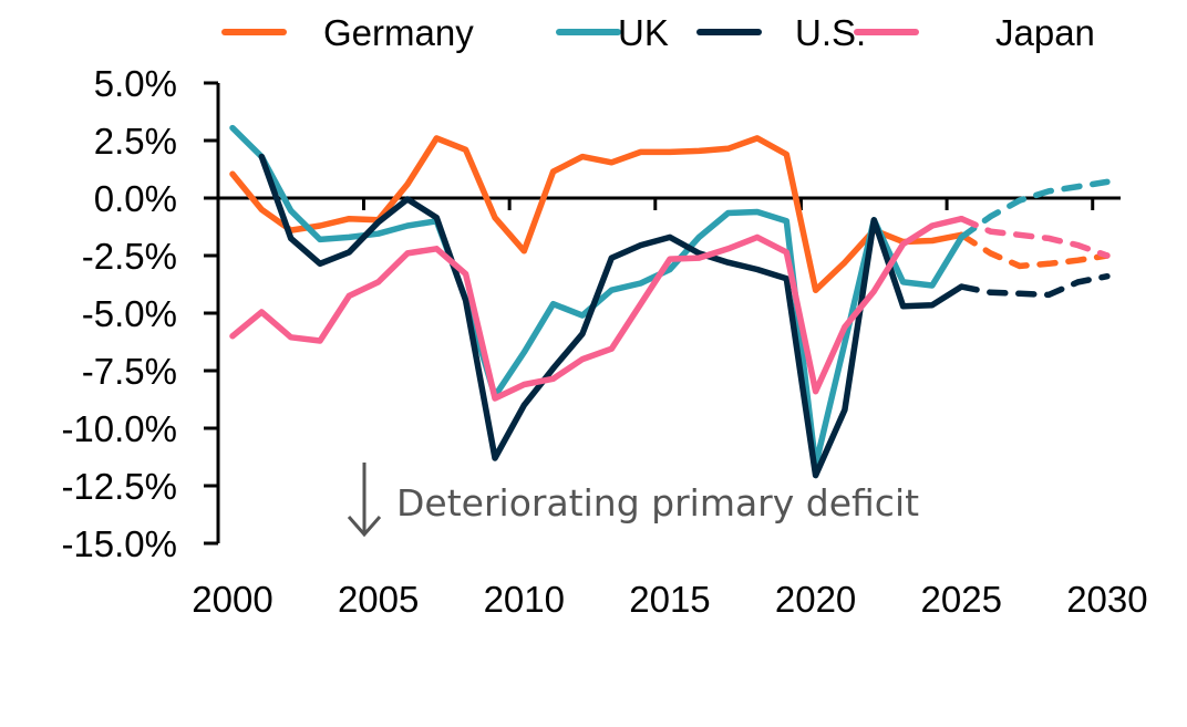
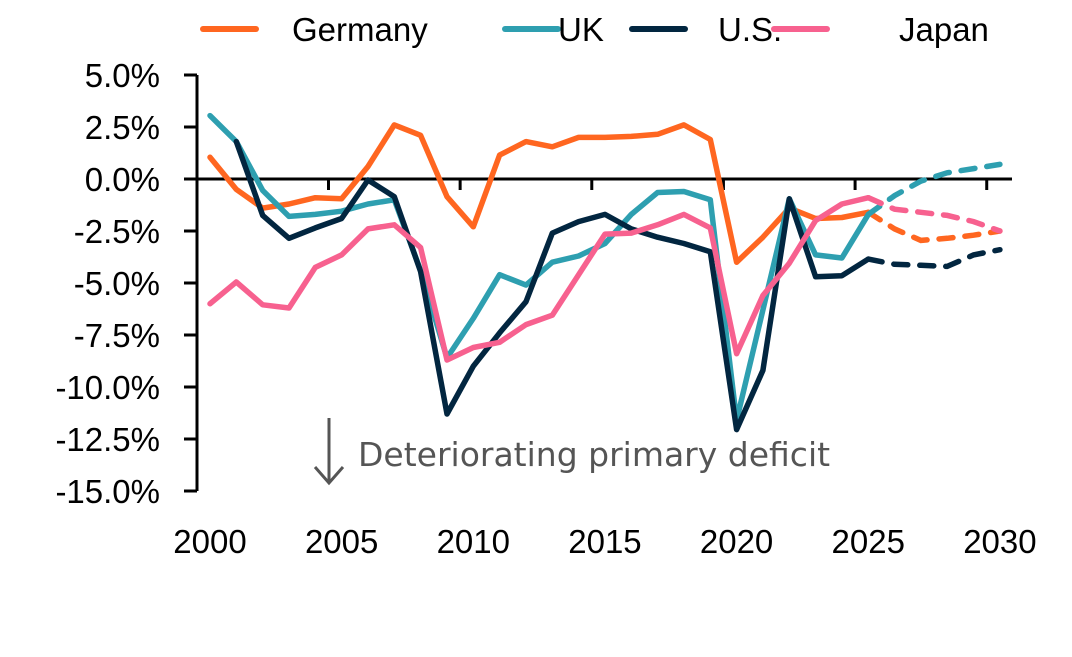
U.S./2005: -1.1% -> -1.9%
